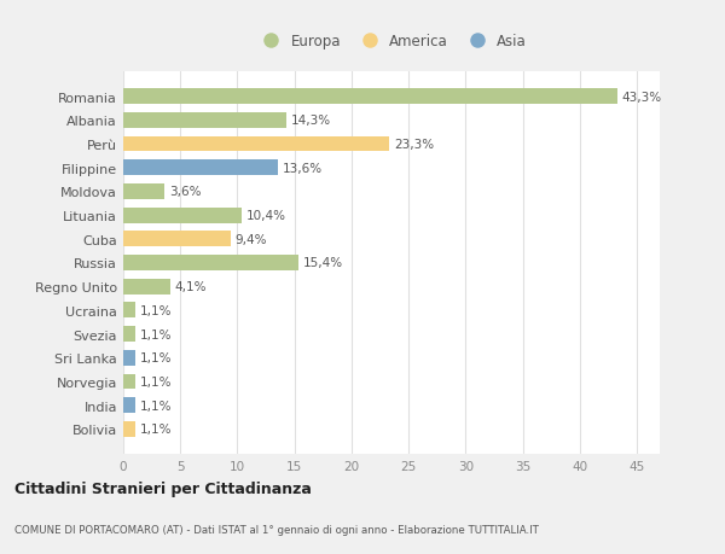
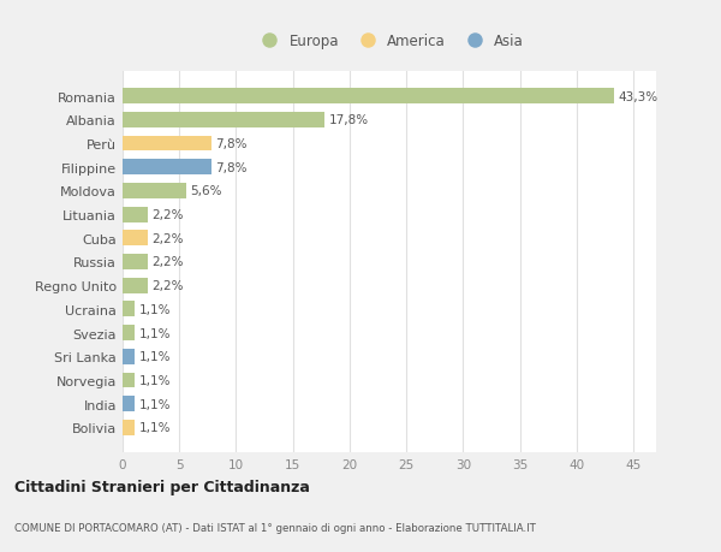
Albania: 14,3% -> 17,8%
Perù: 23,3% -> 7,8%
Filippine: 13,6% -> 7,8%
Moldova: 3,6% -> 5,6%
Lituania: 10,4% -> 2,2%
Cuba: 9,4% -> 2,2%
Russia: 15,4% -> 2,2%
Regno Unito: 4,1% -> 2,2%
